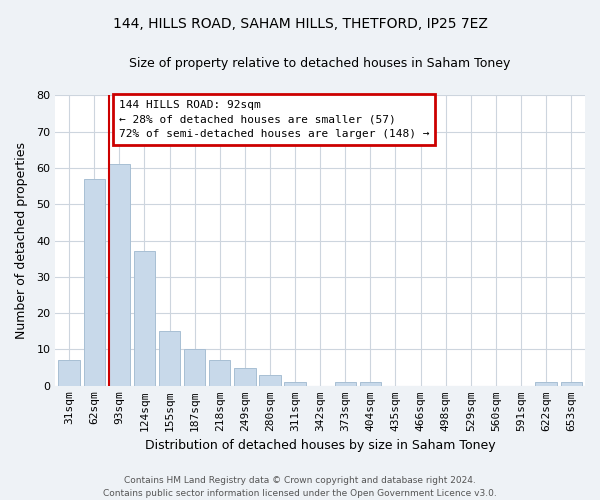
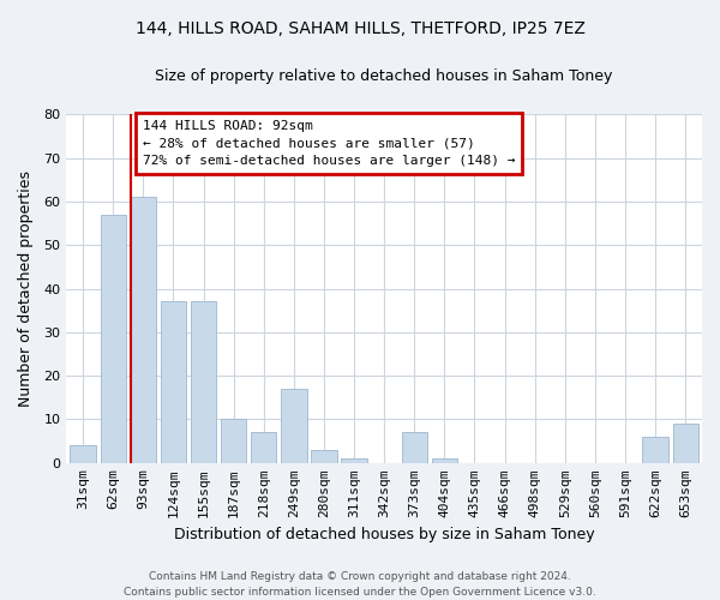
31sqm: 7 -> 4
155sqm: 15 -> 37
249sqm: 5 -> 17
373sqm: 1 -> 7
622sqm: 1 -> 6
653sqm: 1 -> 9
